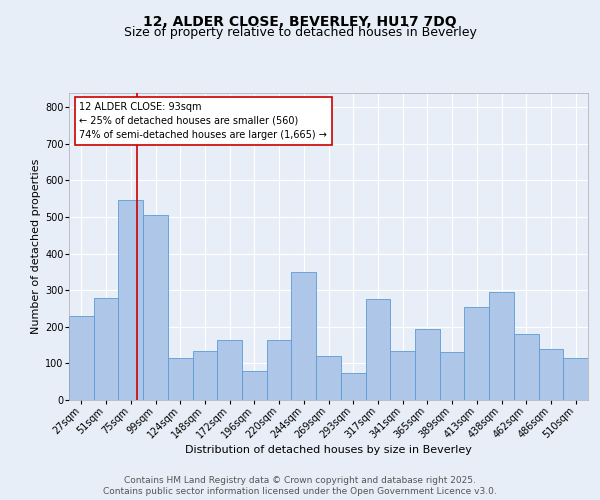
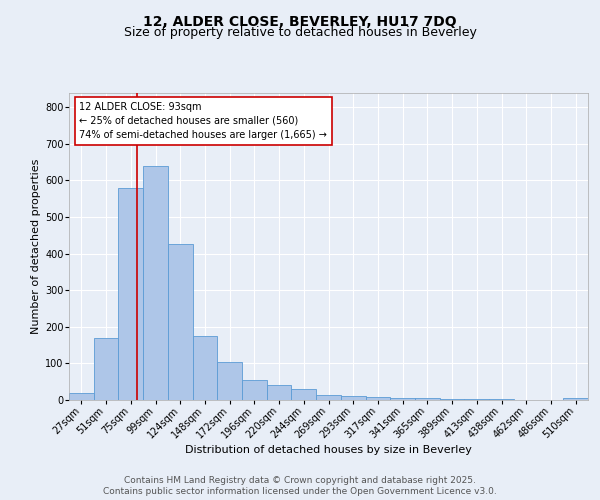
27sqm: 230 -> 20
51sqm: 280 -> 170
75sqm: 545 -> 580
99sqm: 505 -> 640
124sqm: 115 -> 425
148sqm: 135 -> 175
172sqm: 165 -> 105
196sqm: 80 -> 55
220sqm: 165 -> 40
244sqm: 350 -> 30
269sqm: 120 -> 15
293sqm: 75 -> 10
317sqm: 275 -> 8
341sqm: 135 -> 6
365sqm: 195 -> 5
389sqm: 130 -> 3
413sqm: 255 -> 3
438sqm: 295 -> 2
462sqm: 180 -> 1
486sqm: 140 -> 1
510sqm: 115 -> 5
